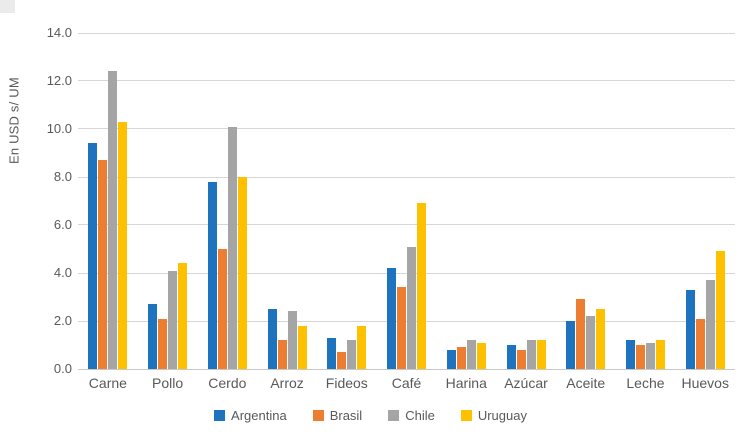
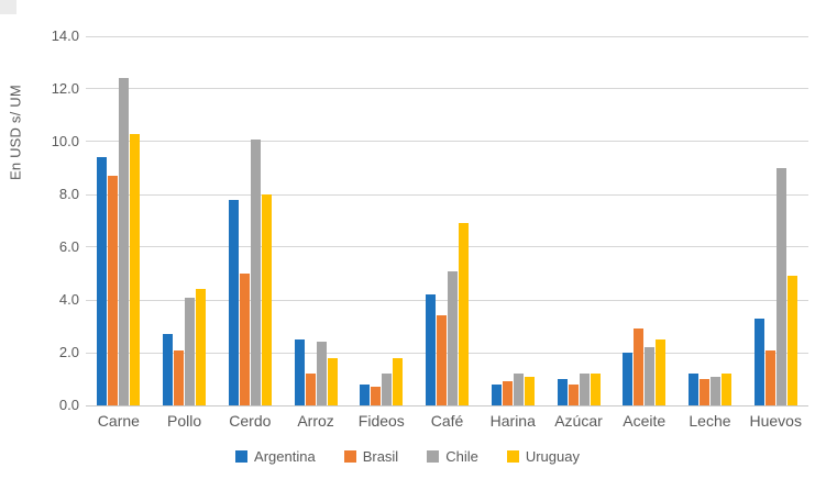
Argentina/Fideos: 1.3 -> 0.8
Chile/Huevos: 3.7 -> 9.0
